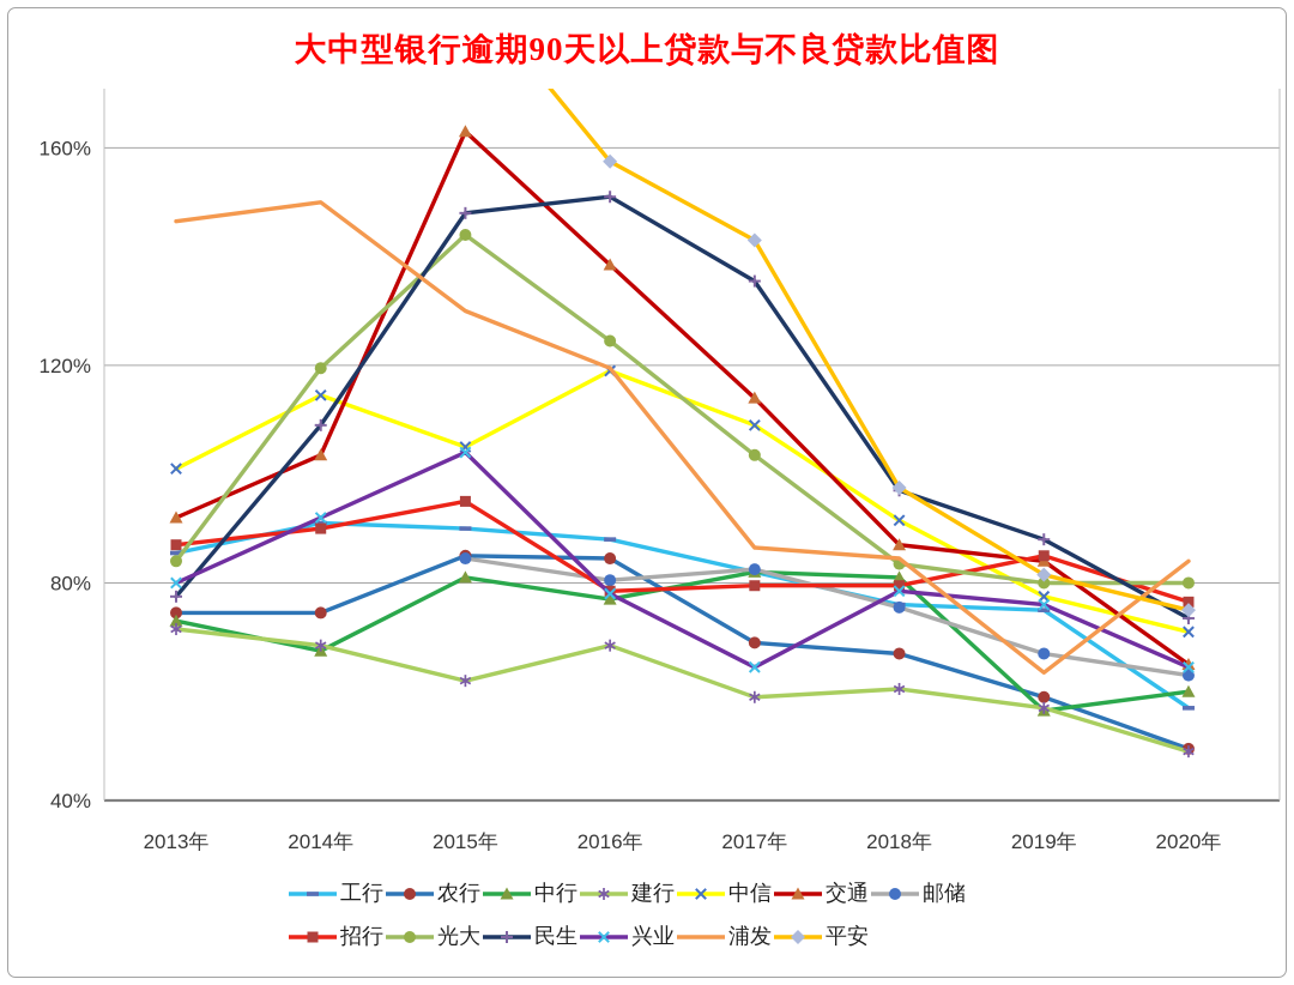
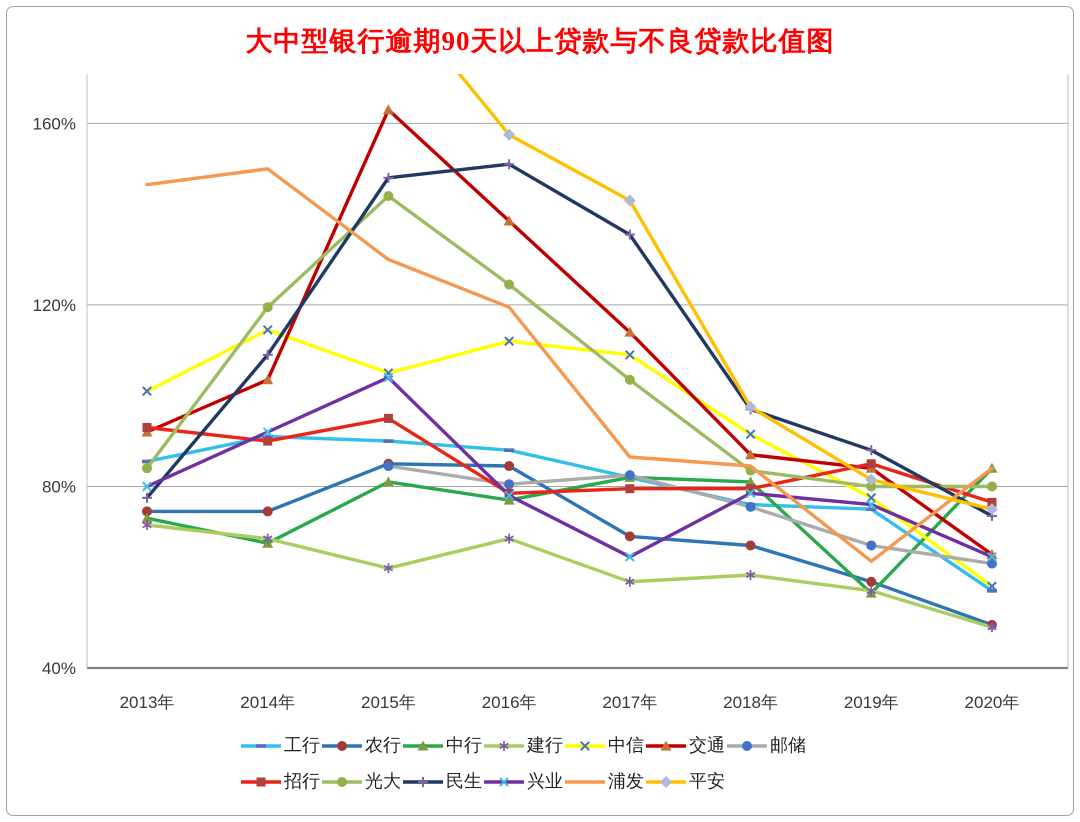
招行/2013年: 87% -> 93%
中信/2016年: 119% -> 112%
中行/2020年: 60% -> 84%
中信/2020年: 71% -> 58%
